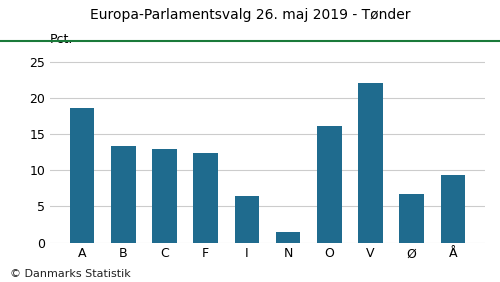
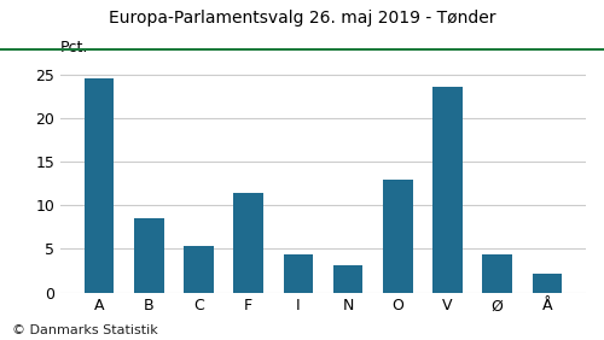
A: 18.6 -> 24.7
B: 13.4 -> 8.6
C: 13.0 -> 5.3
F: 12.4 -> 11.5
I: 6.4 -> 4.4
N: 1.4 -> 3.1
O: 16.2 -> 13.0
V: 22.2 -> 23.7
Ø: 6.8 -> 4.4
Å: 9.4 -> 2.1
